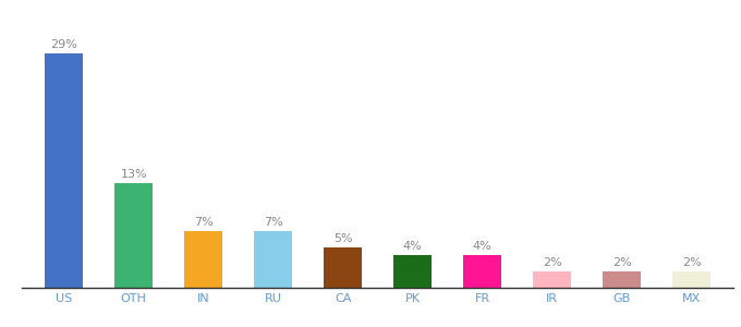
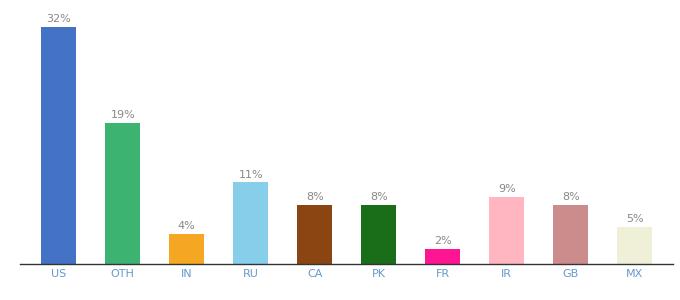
US: 29% -> 32%
OTH: 13% -> 19%
IN: 7% -> 4%
RU: 7% -> 11%
CA: 5% -> 8%
PK: 4% -> 8%
FR: 4% -> 2%
IR: 2% -> 9%
GB: 2% -> 8%
MX: 2% -> 5%
